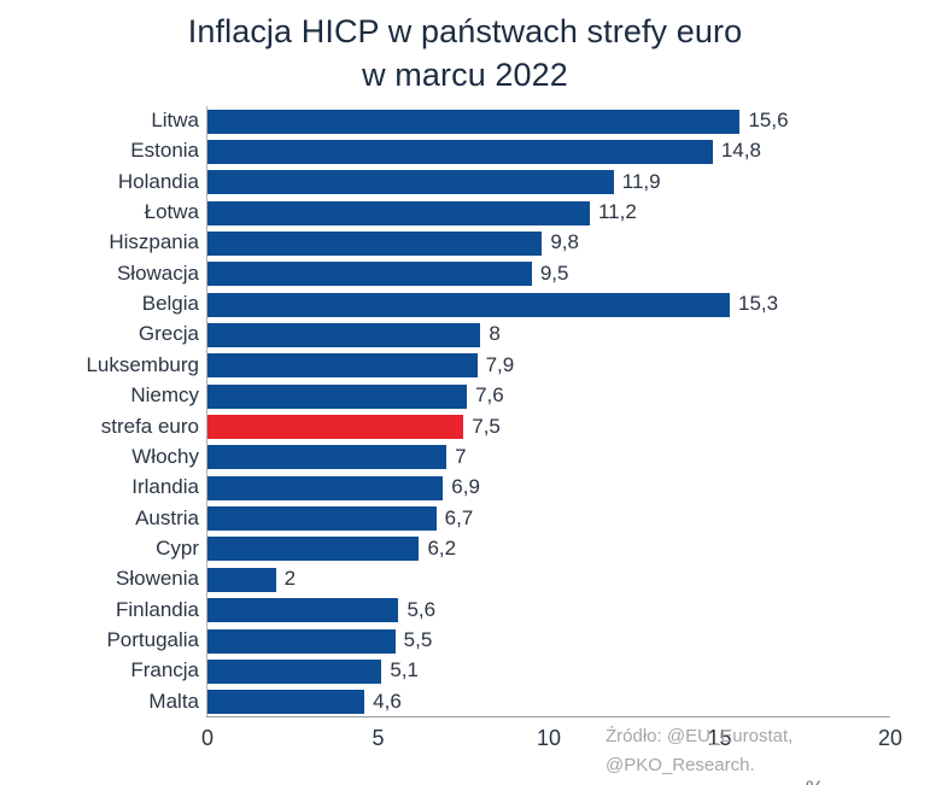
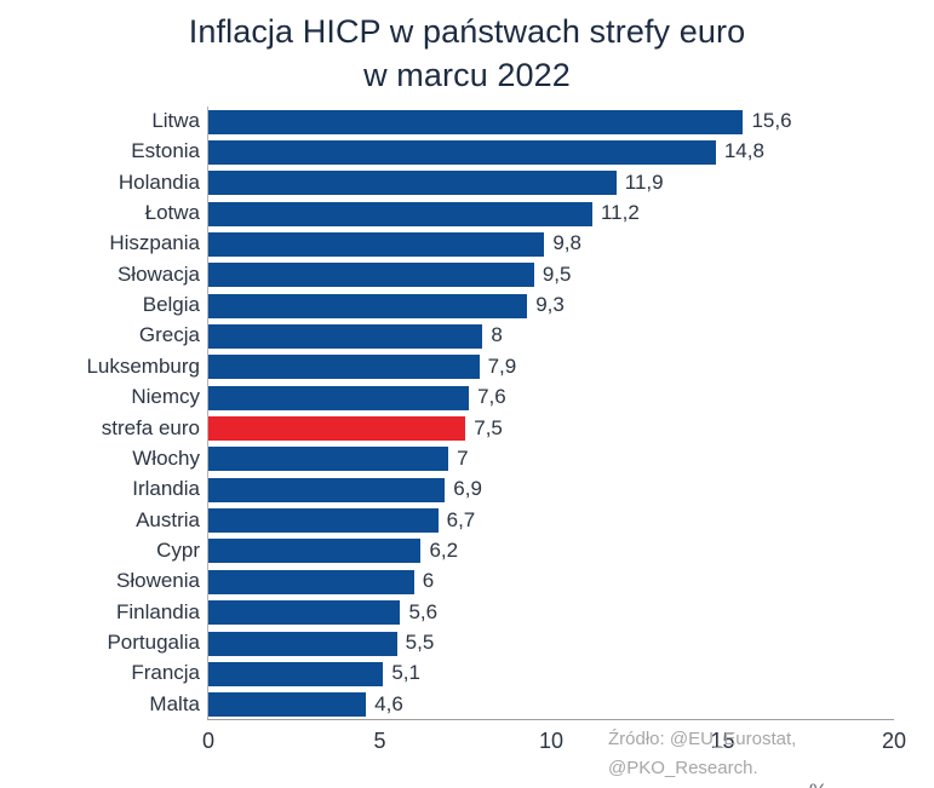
Belgia: 15,3 -> 9,3
Słowenia: 2 -> 6
